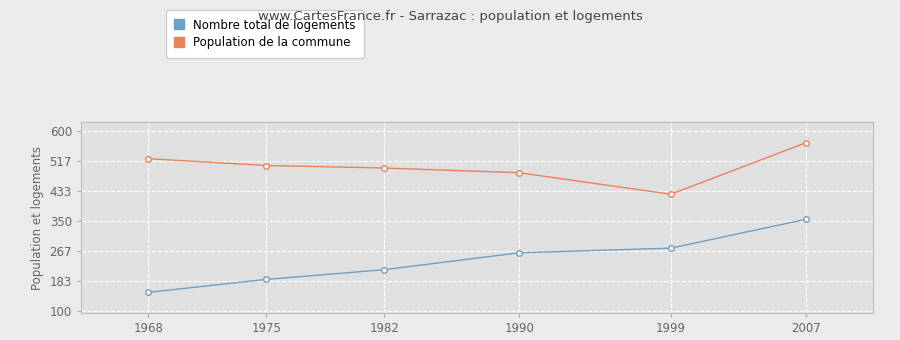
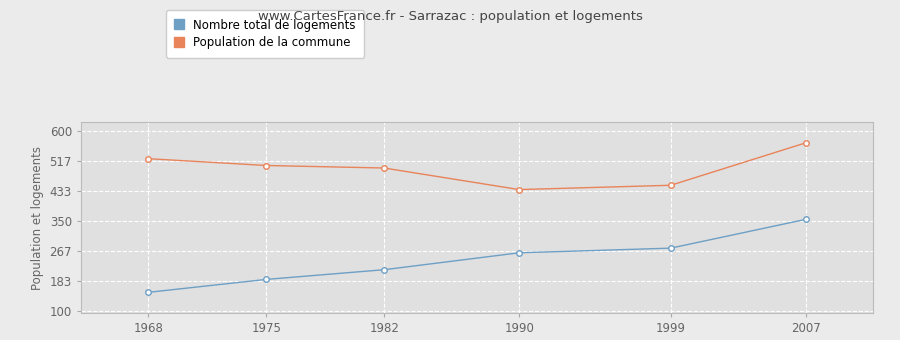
Population de la commune/1990: 485 -> 438
Population de la commune/1999: 425 -> 450
